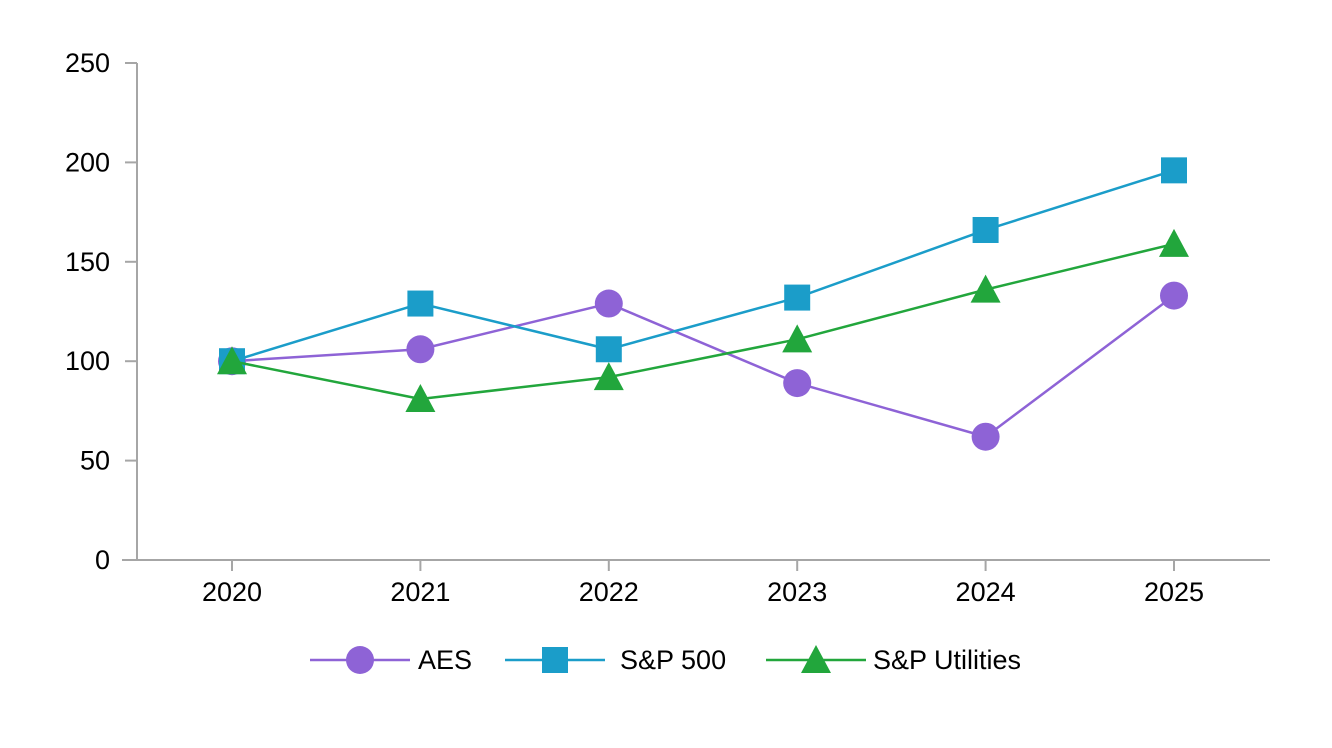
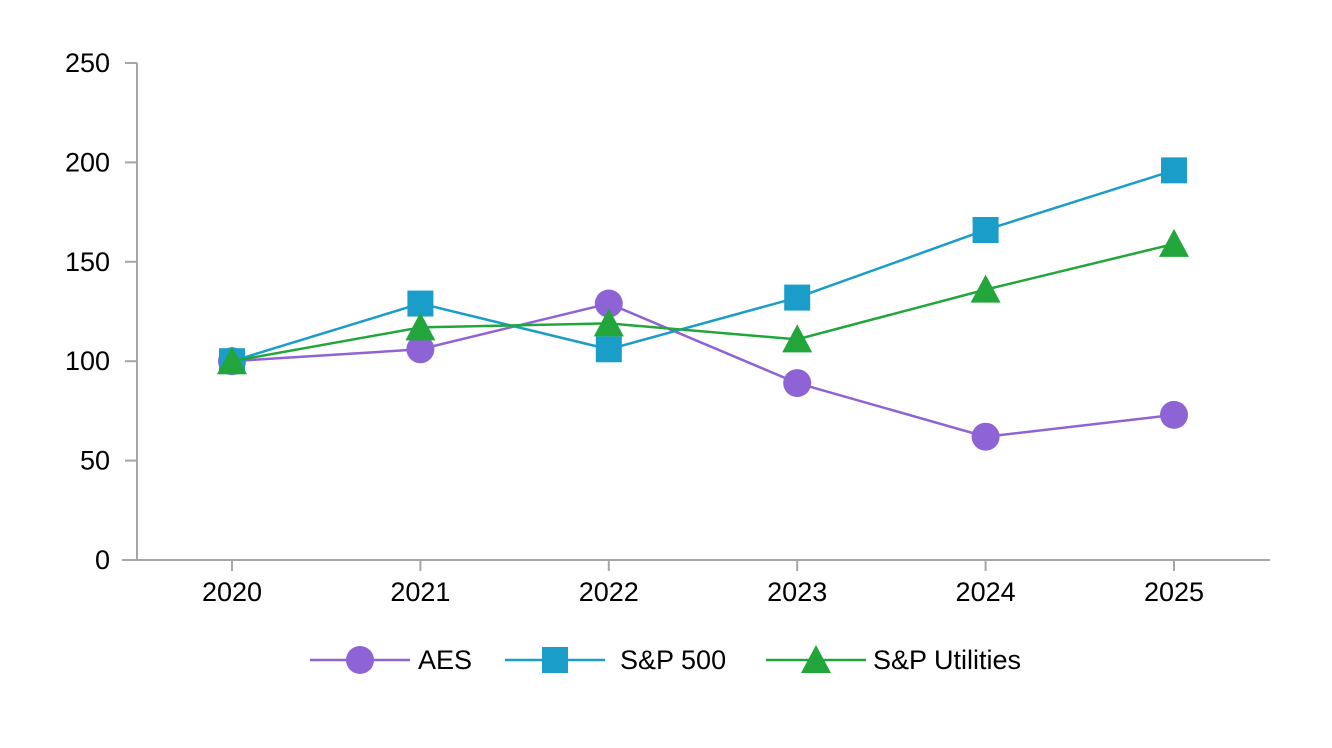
S&P Utilities/2021: 81 -> 117
S&P Utilities/2022: 92 -> 119
AES/2025: 133 -> 73
